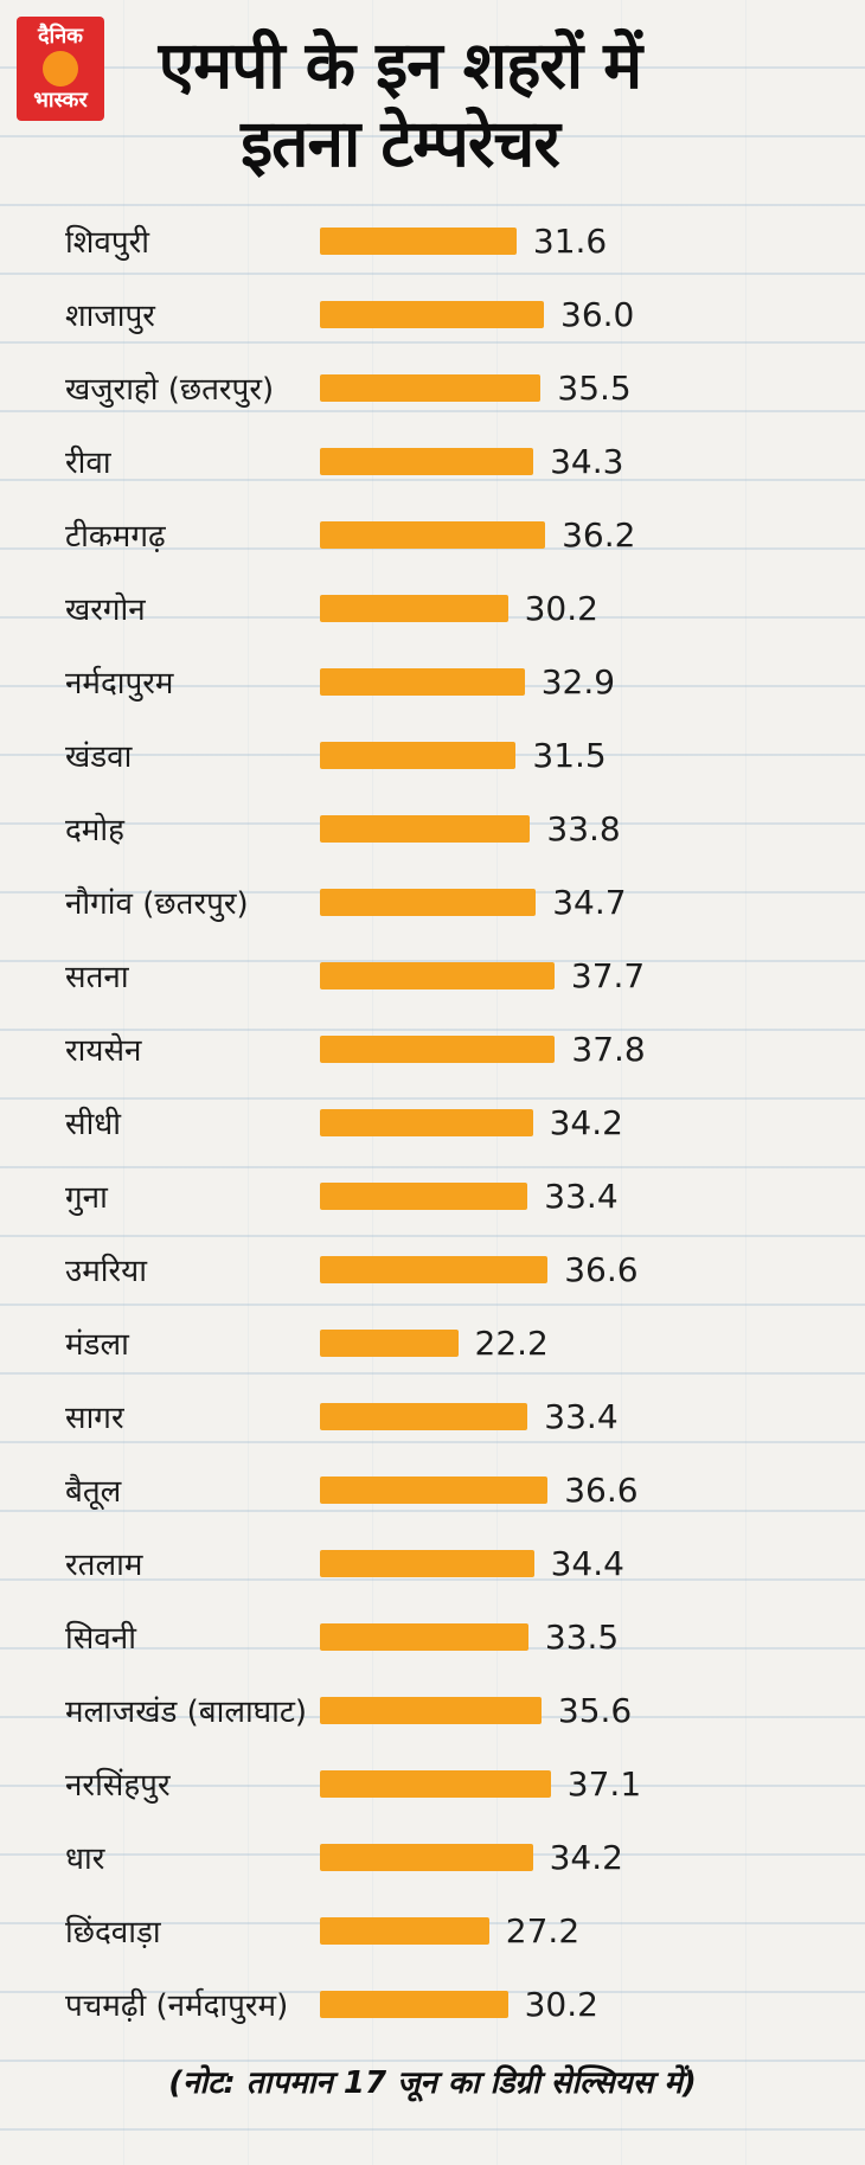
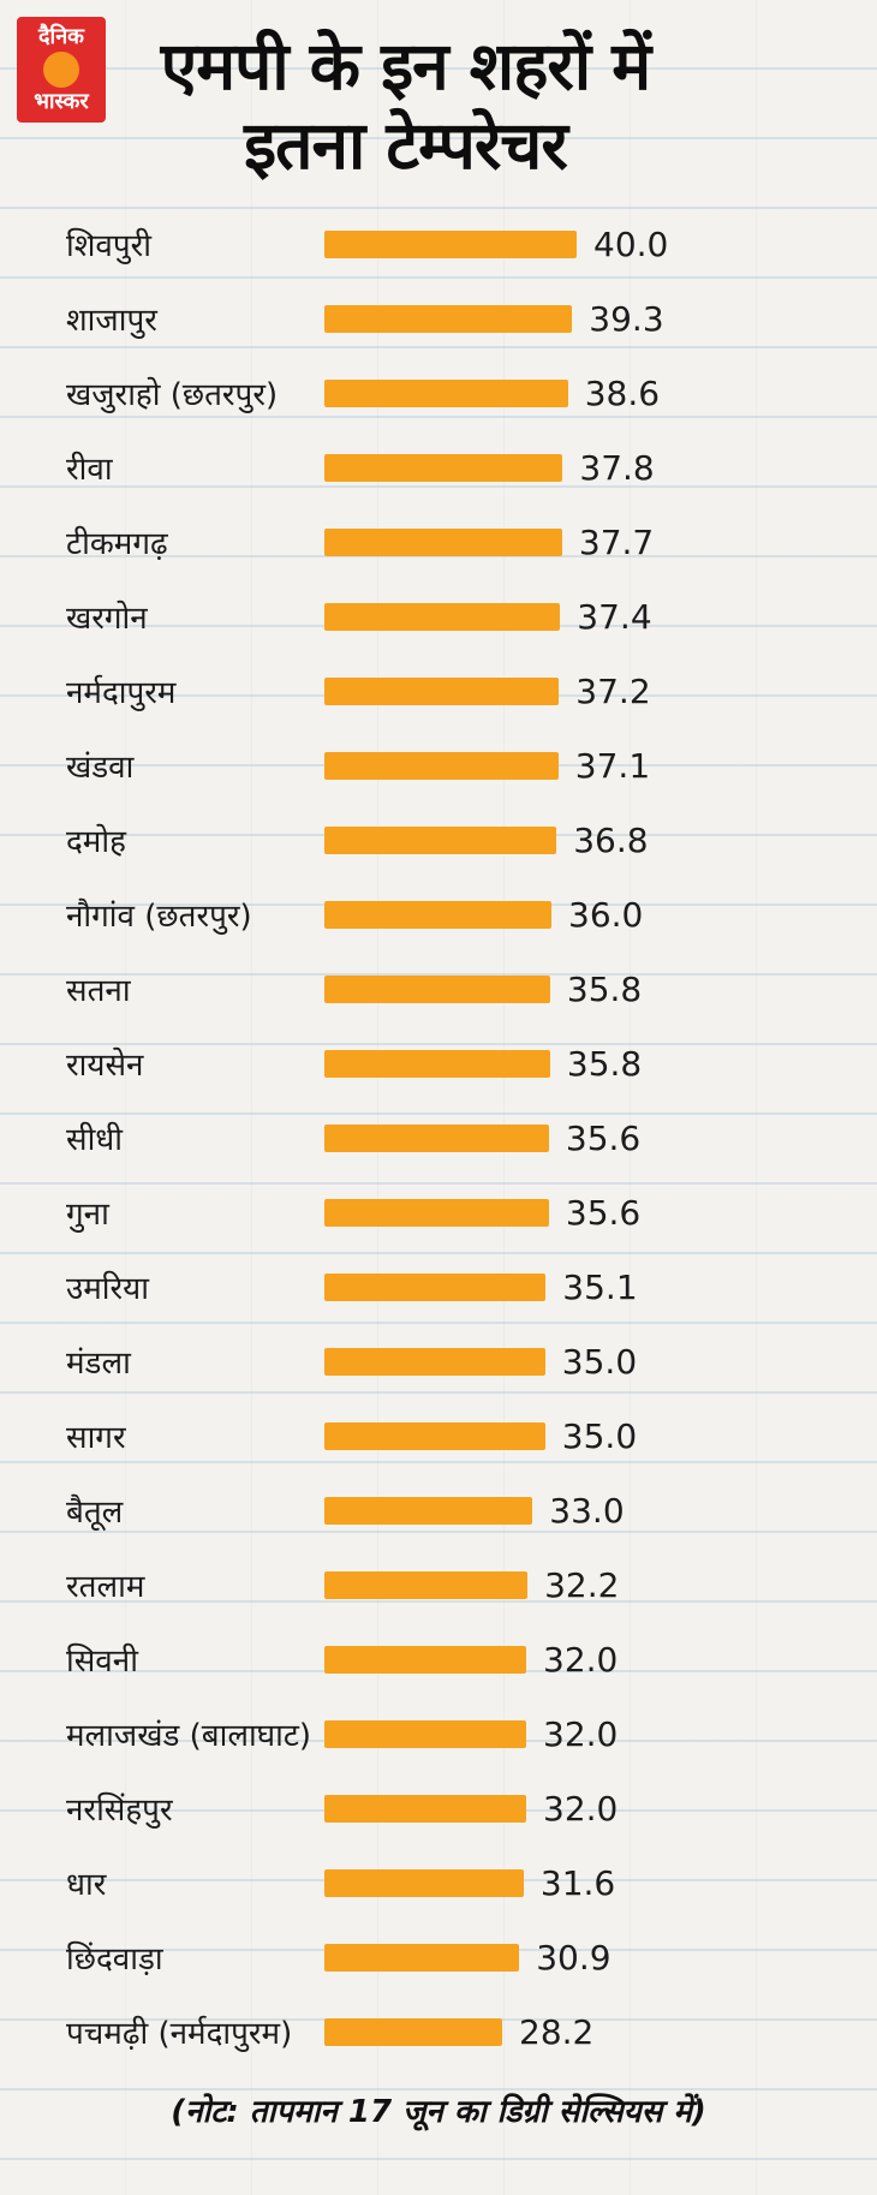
शिवपुरी: 31.6 -> 40.0
शाजापुर: 36.0 -> 39.3
खजुराहो (छतरपुर): 35.5 -> 38.6
रीवा: 34.3 -> 37.8
टीकमगढ़: 36.2 -> 37.7
खरगोन: 30.2 -> 37.4
नर्मदापुरम: 32.9 -> 37.2
खंडवा: 31.5 -> 37.1
दमोह: 33.8 -> 36.8
नौगांव (छतरपुर): 34.7 -> 36.0
सतना: 37.7 -> 35.8
रायसेन: 37.8 -> 35.8
सीधी: 34.2 -> 35.6
गुना: 33.4 -> 35.6
उमरिया: 36.6 -> 35.1
मंडला: 22.2 -> 35.0
सागर: 33.4 -> 35.0
बैतूल: 36.6 -> 33.0
रतलाम: 34.4 -> 32.2
सिवनी: 33.5 -> 32.0
मलाजखंड (बालाघाट): 35.6 -> 32.0
नरसिंहपुर: 37.1 -> 32.0
धार: 34.2 -> 31.6
छिंदवाड़ा: 27.2 -> 30.9
पचमढ़ी (नर्मदापुरम): 30.2 -> 28.2
